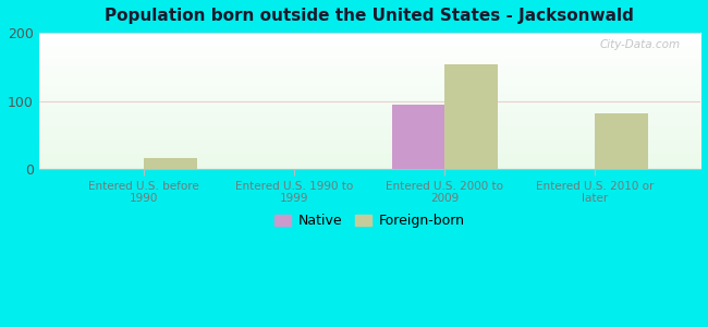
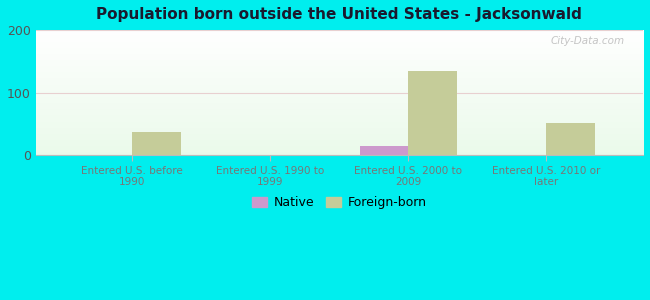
Foreign-born/Entered U.S. before 1990: 16 -> 37
Native/Entered U.S. 2000 to 2009: 94 -> 15
Foreign-born/Entered U.S. 2000 to 2009: 154 -> 135
Foreign-born/Entered U.S. 2010 or later: 82 -> 52
